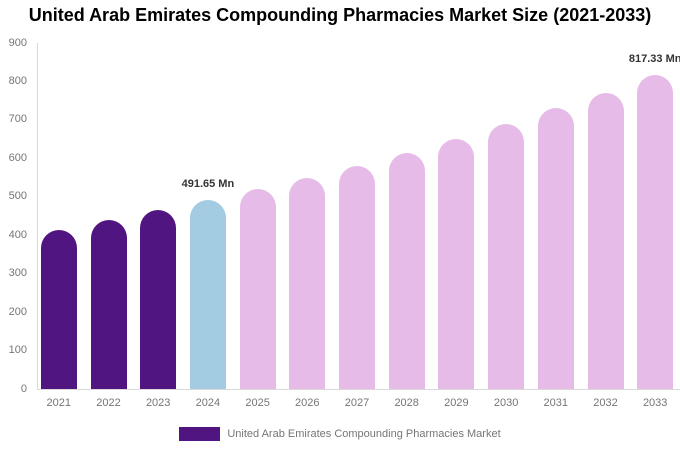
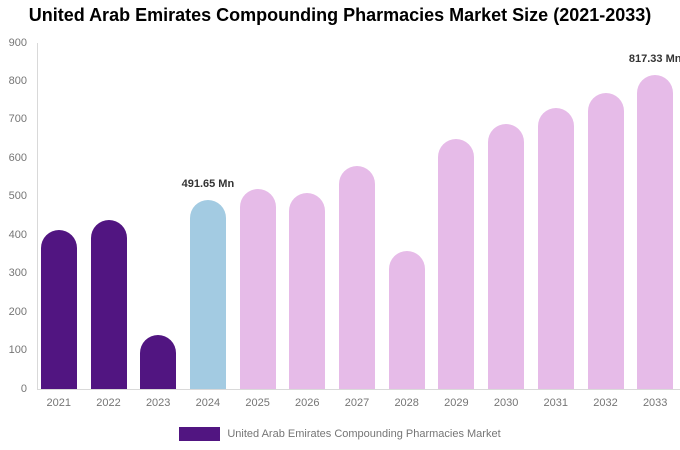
2023: 460 -> 140
2026: 550 -> 510
2028: 620 -> 360
